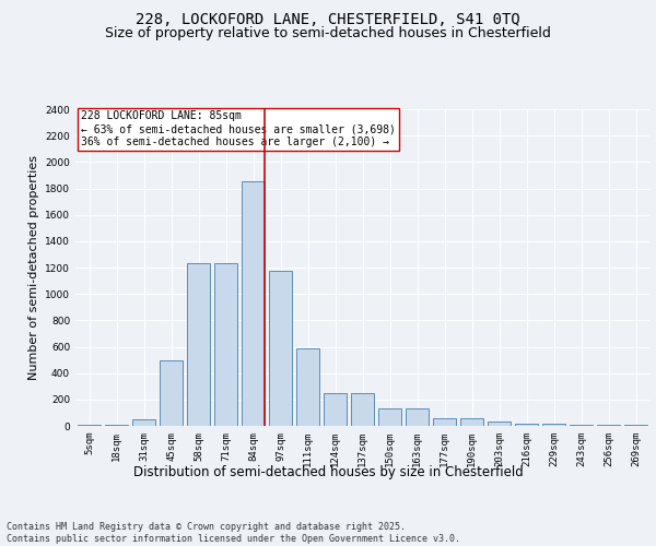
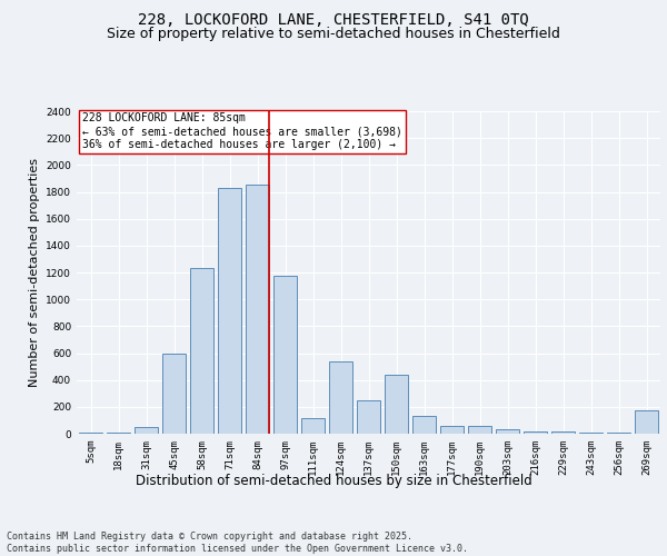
45sqm: 500 -> 600
71sqm: 1230 -> 1830
111sqm: 590 -> 120
124sqm: 250 -> 540
150sqm: 130 -> 440
269sqm: 0 -> 170
